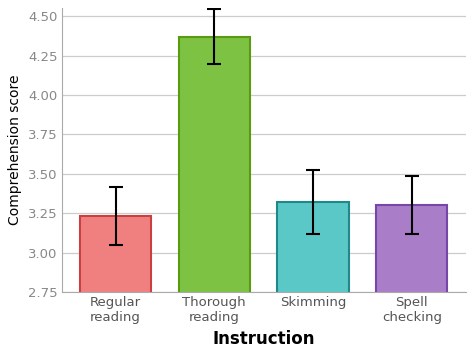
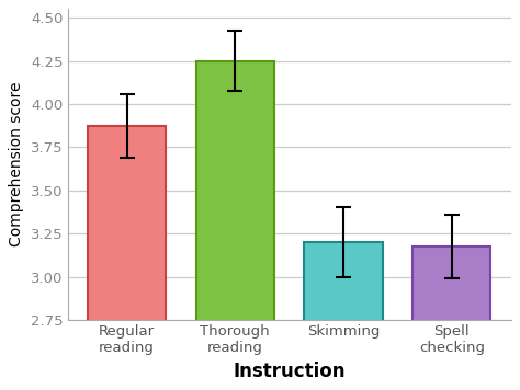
Regular reading: 3.23 -> 3.88
Thorough reading: 4.37 -> 4.25
Skimming: 3.32 -> 3.20
Spell checking: 3.30 -> 3.17
